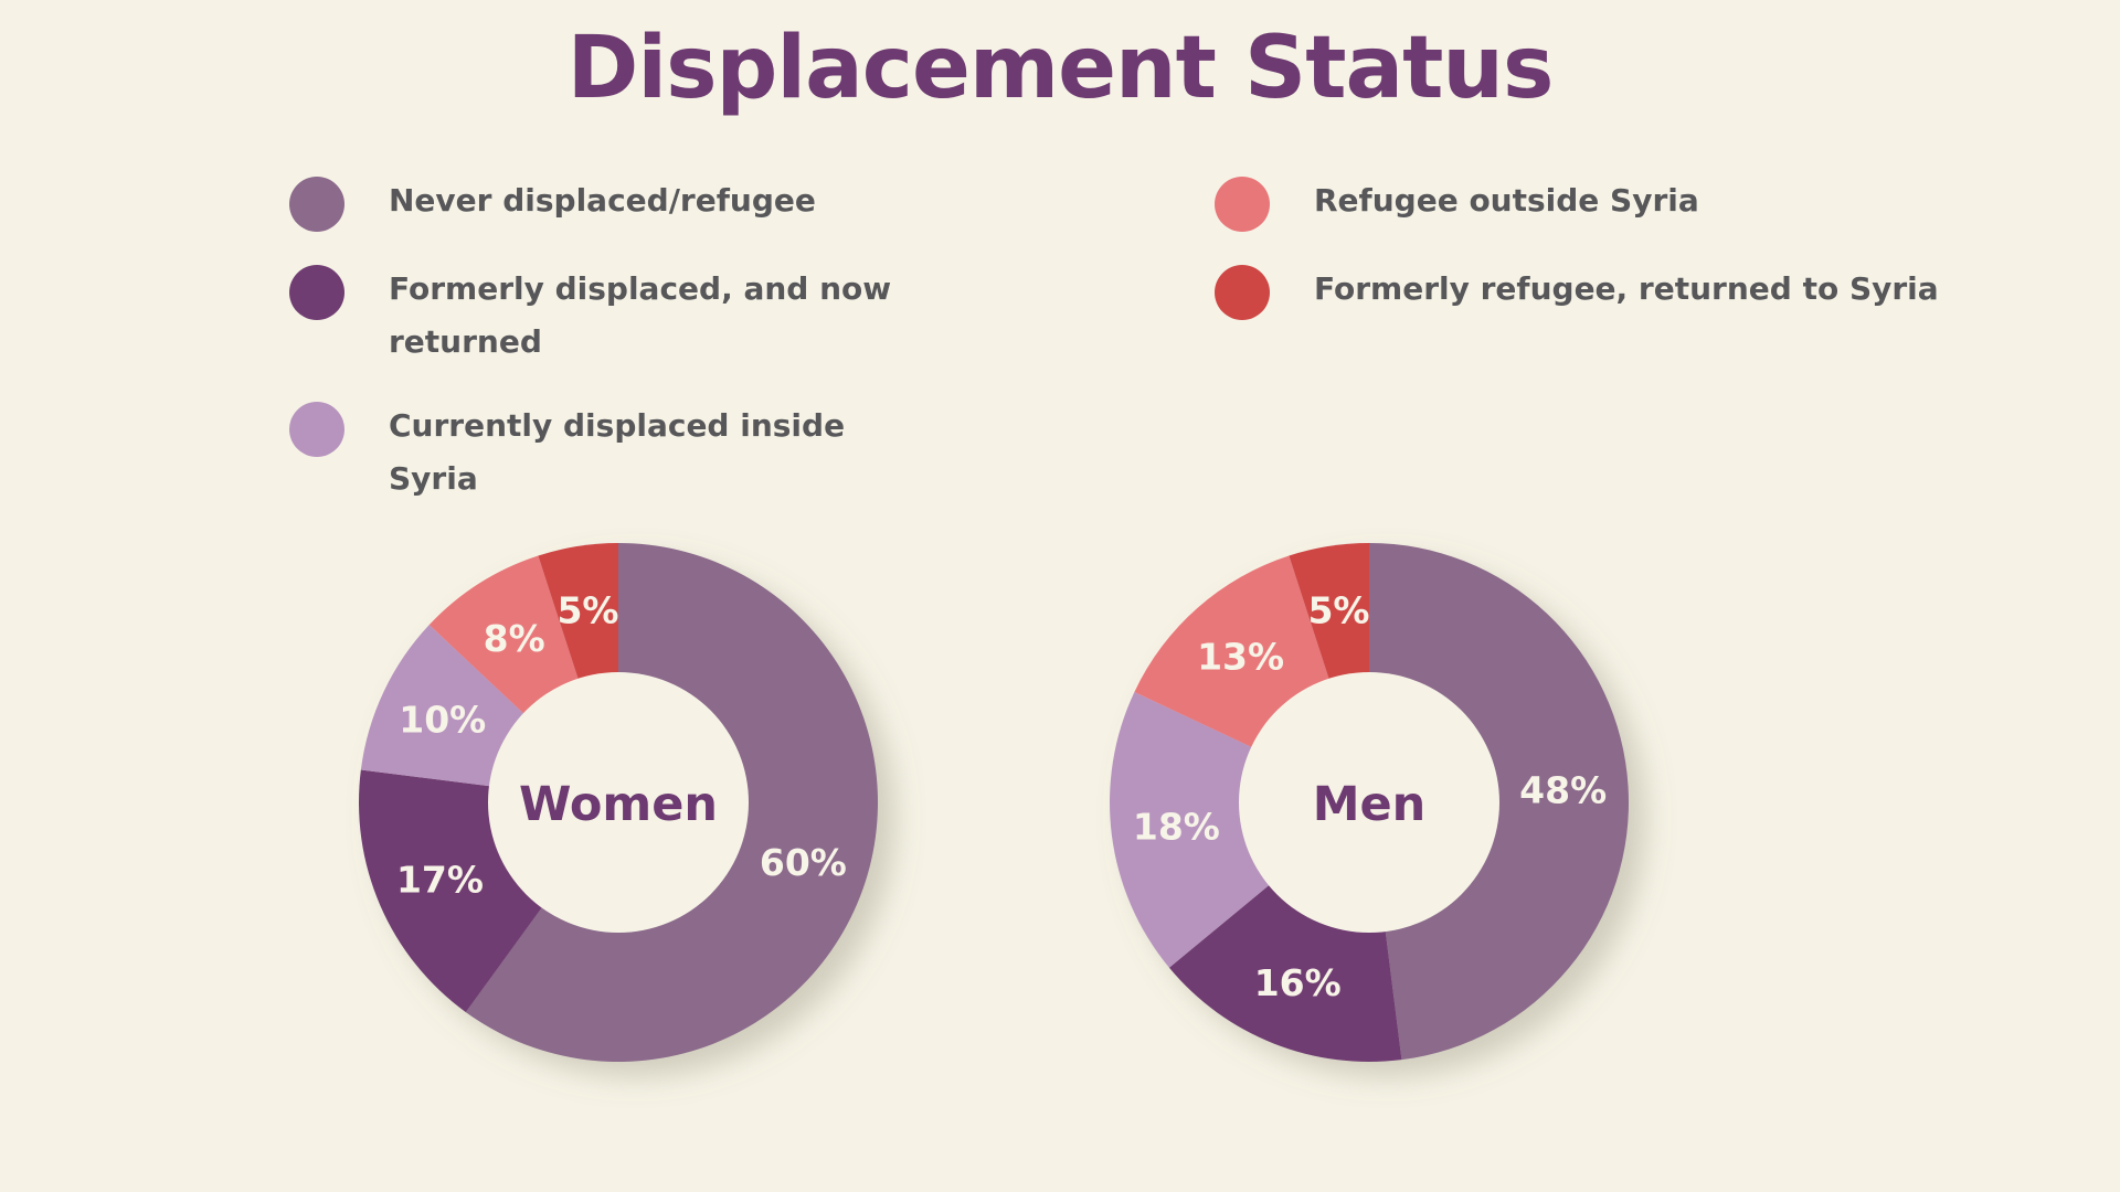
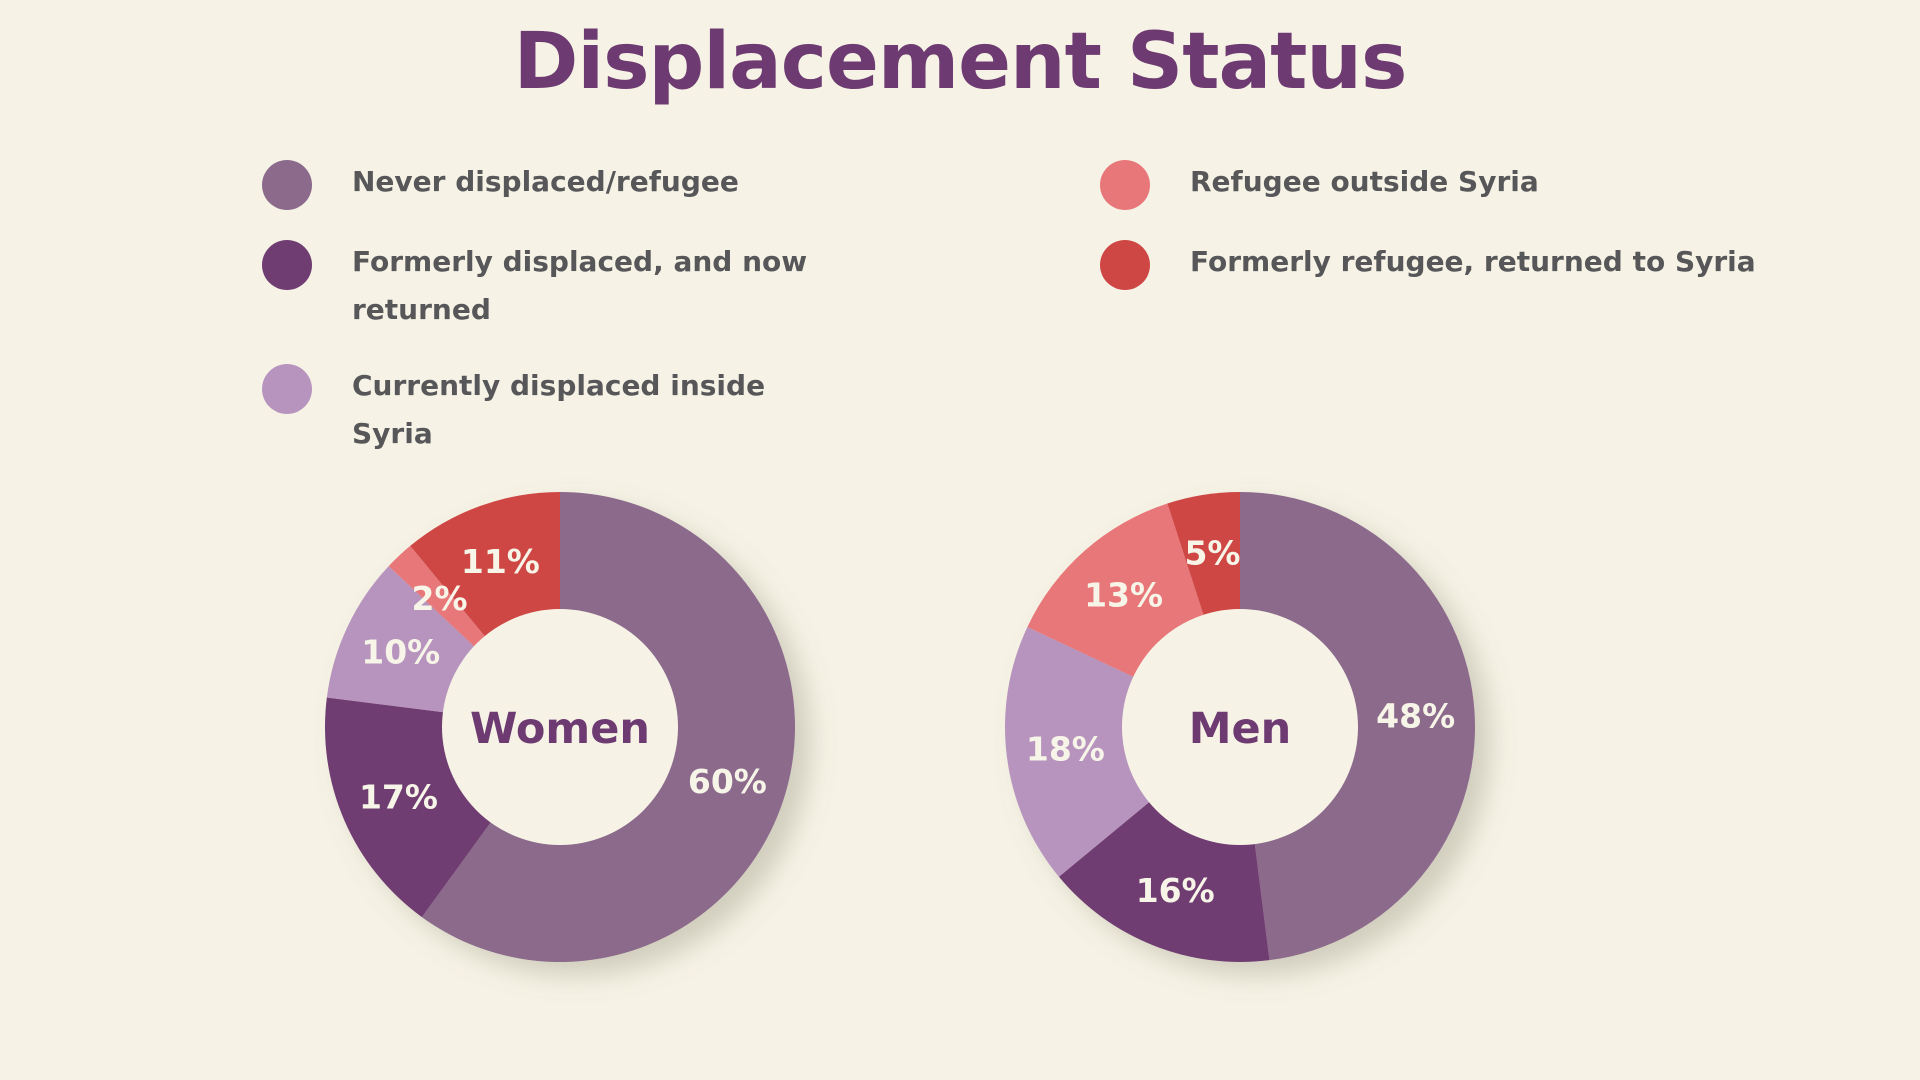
Women/Refugee outside Syria: 8% -> 2%
Women/Formerly refugee, returned to Syria: 5% -> 11%
